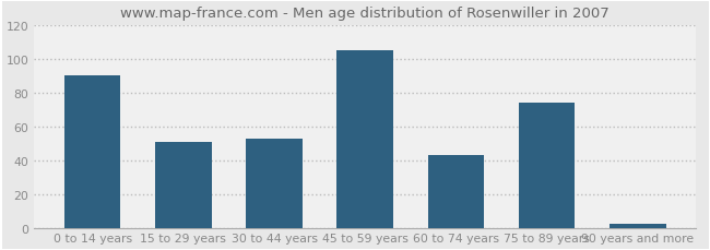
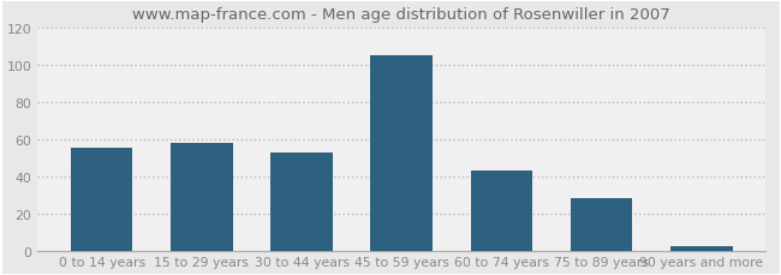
0 to 14 years: 90 -> 55
15 to 29 years: 51 -> 58
75 to 89 years: 74 -> 28
